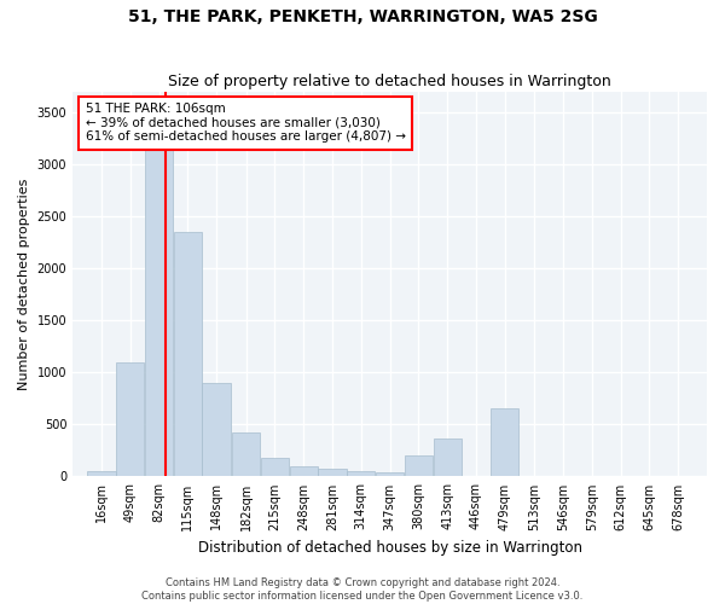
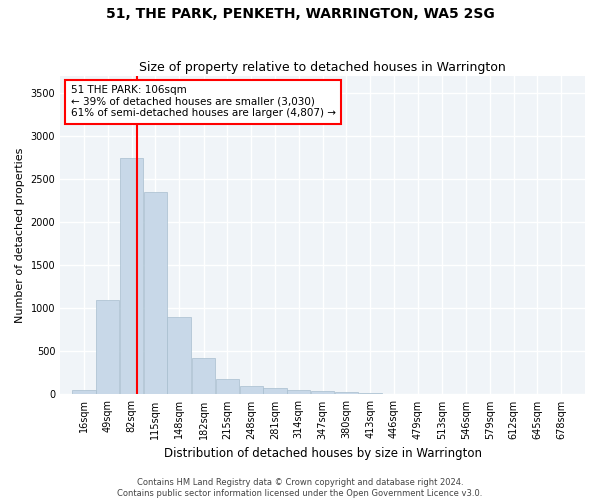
82sqm: 3140 -> 2750
380sqm: 200 -> 30
413sqm: 360 -> 20
479sqm: 660 -> 0
